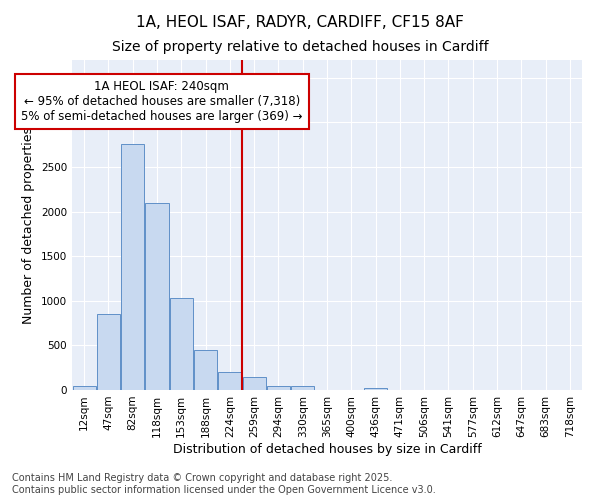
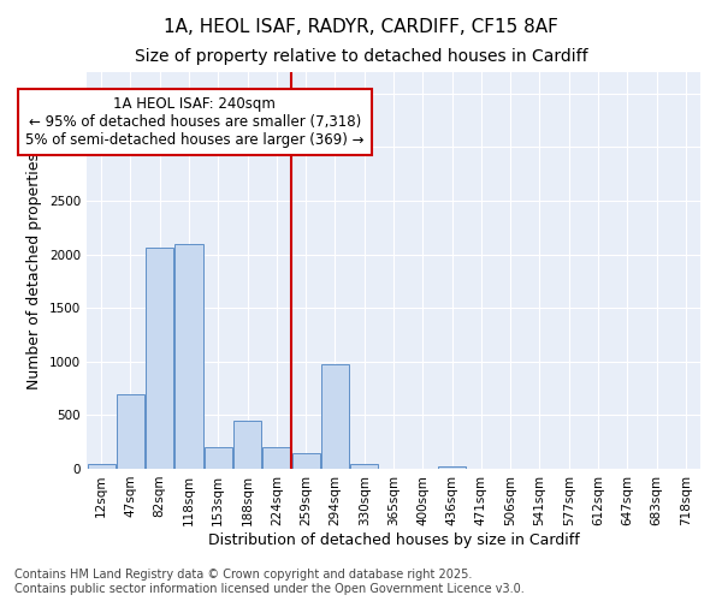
47sqm: 850 -> 700
82sqm: 2760 -> 2060
153sqm: 1030 -> 200
294sqm: 50 -> 980
